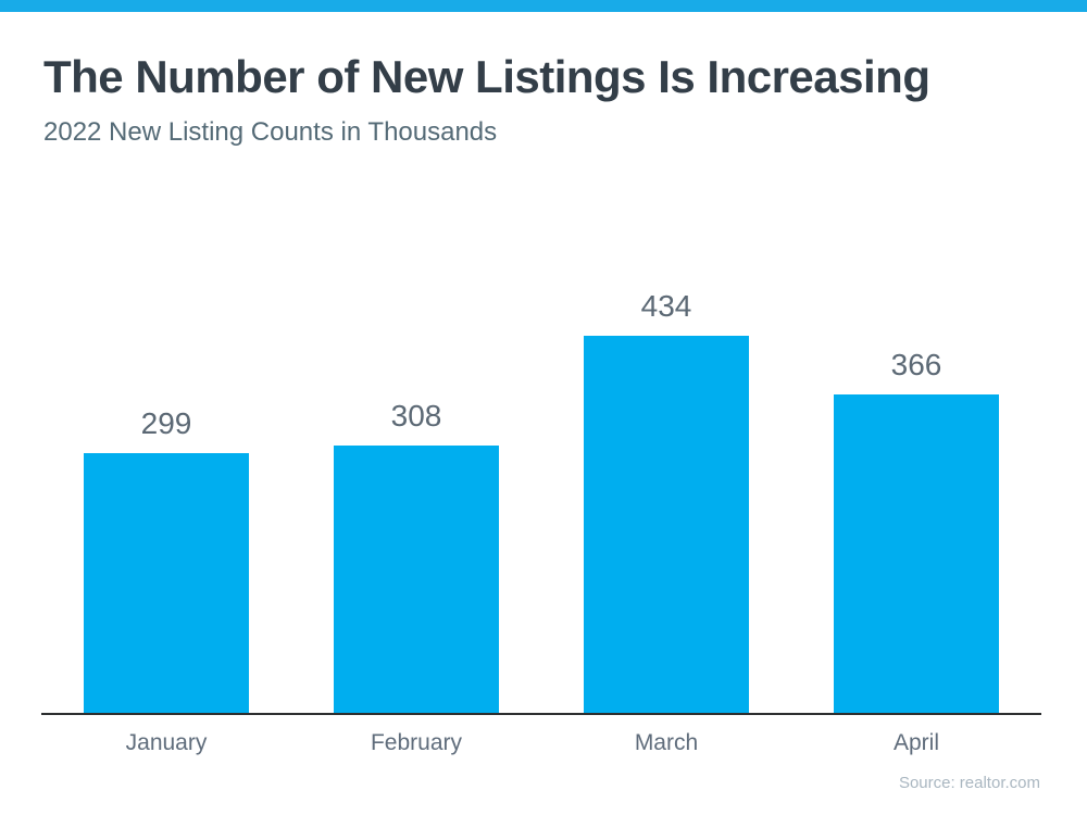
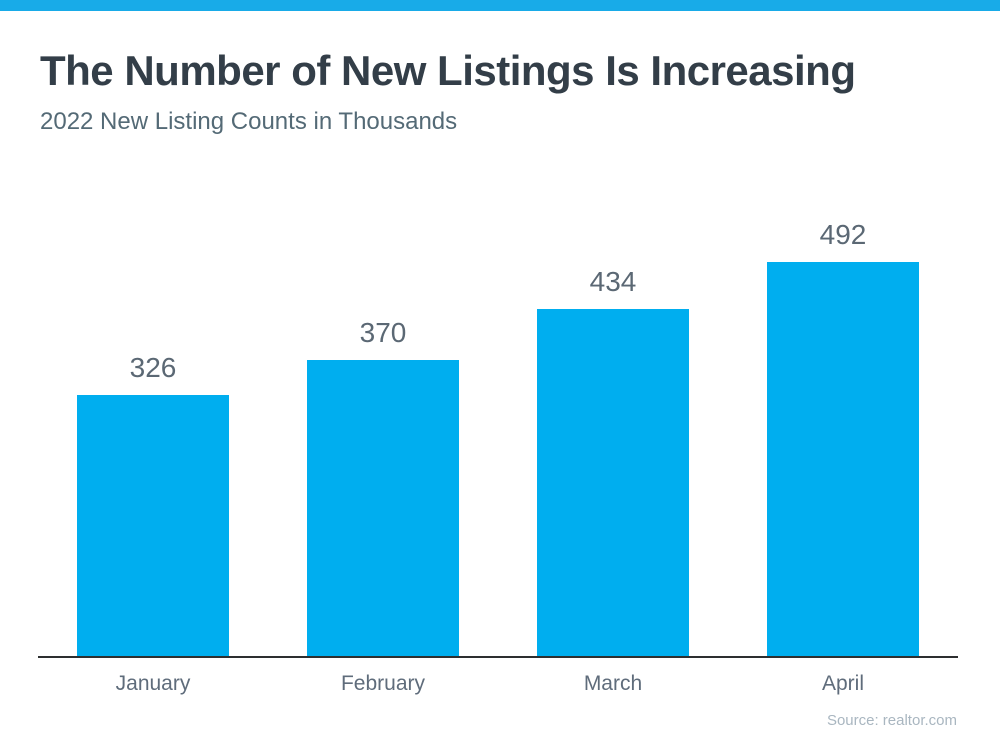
January: 299 -> 326
February: 308 -> 370
April: 366 -> 492
